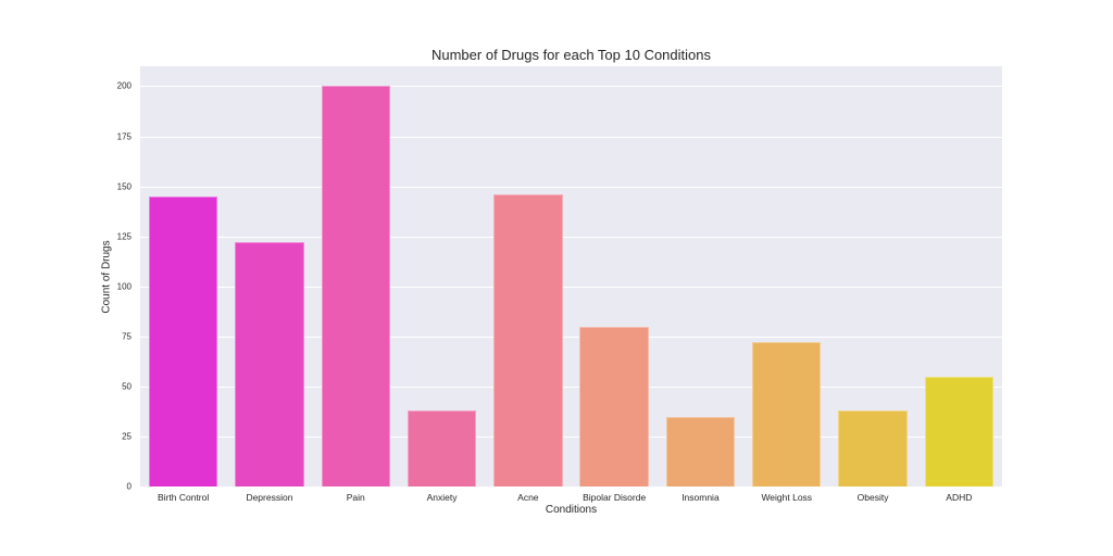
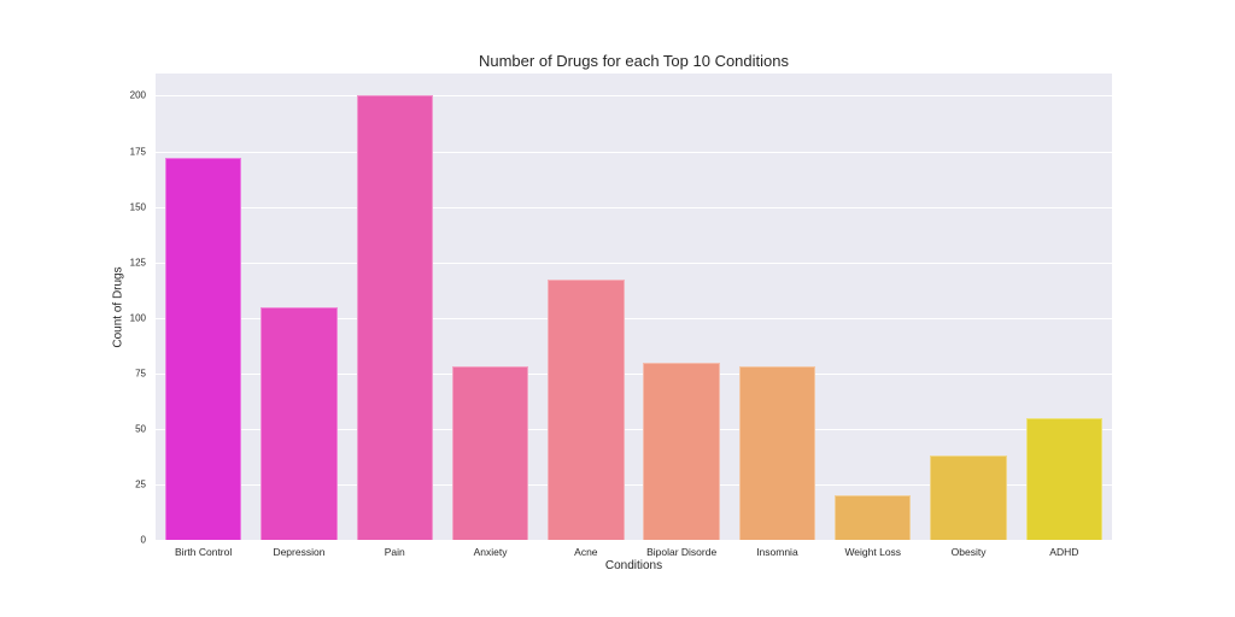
Birth Control: 145 -> 172
Depression: 122 -> 105
Anxiety: 38 -> 78
Acne: 146 -> 117
Insomnia: 35 -> 78
Weight Loss: 72 -> 20
